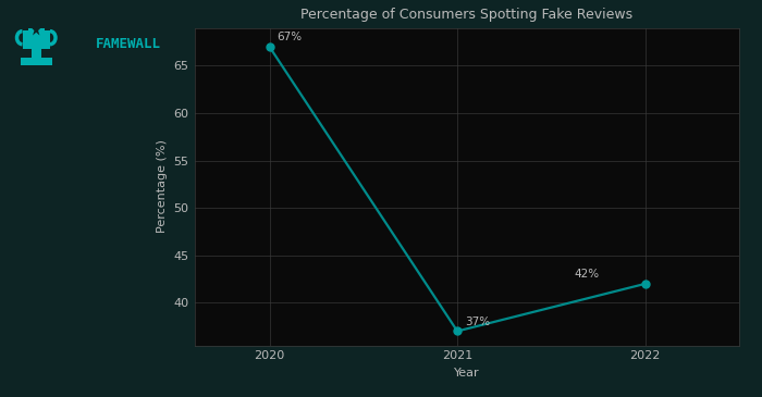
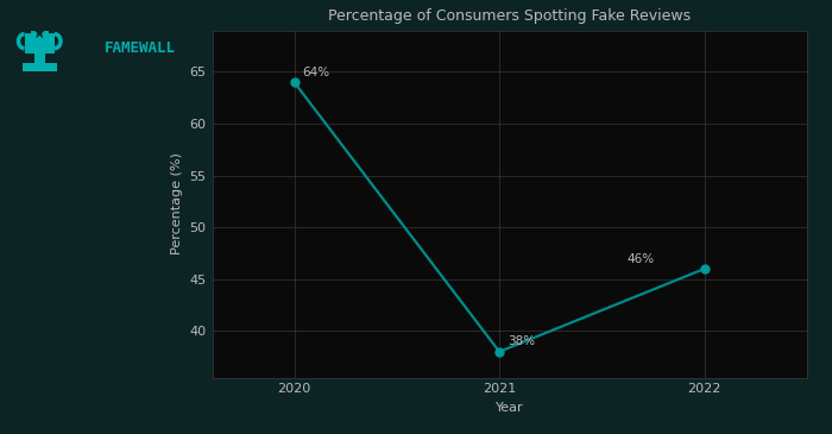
2020: 67% -> 64%
2021: 37% -> 38%
2022: 42% -> 46%
